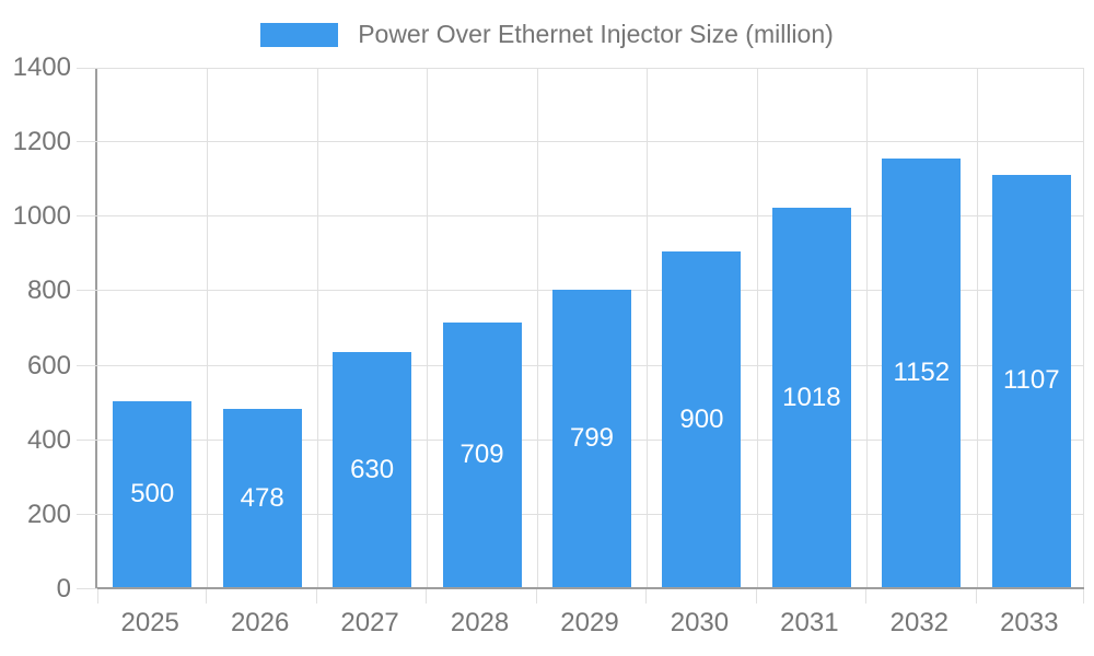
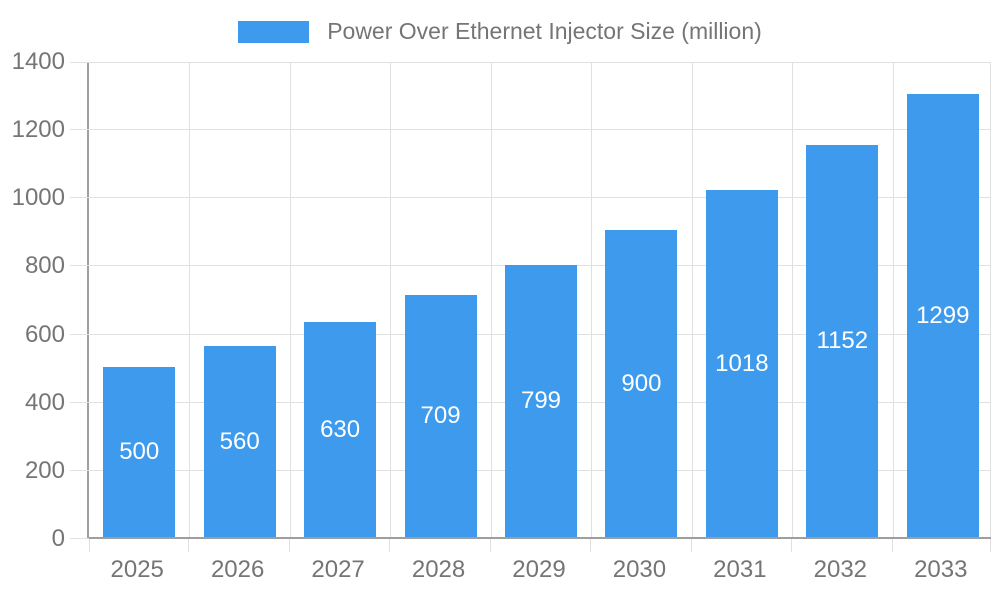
2026: 478 -> 560
2033: 1107 -> 1299
